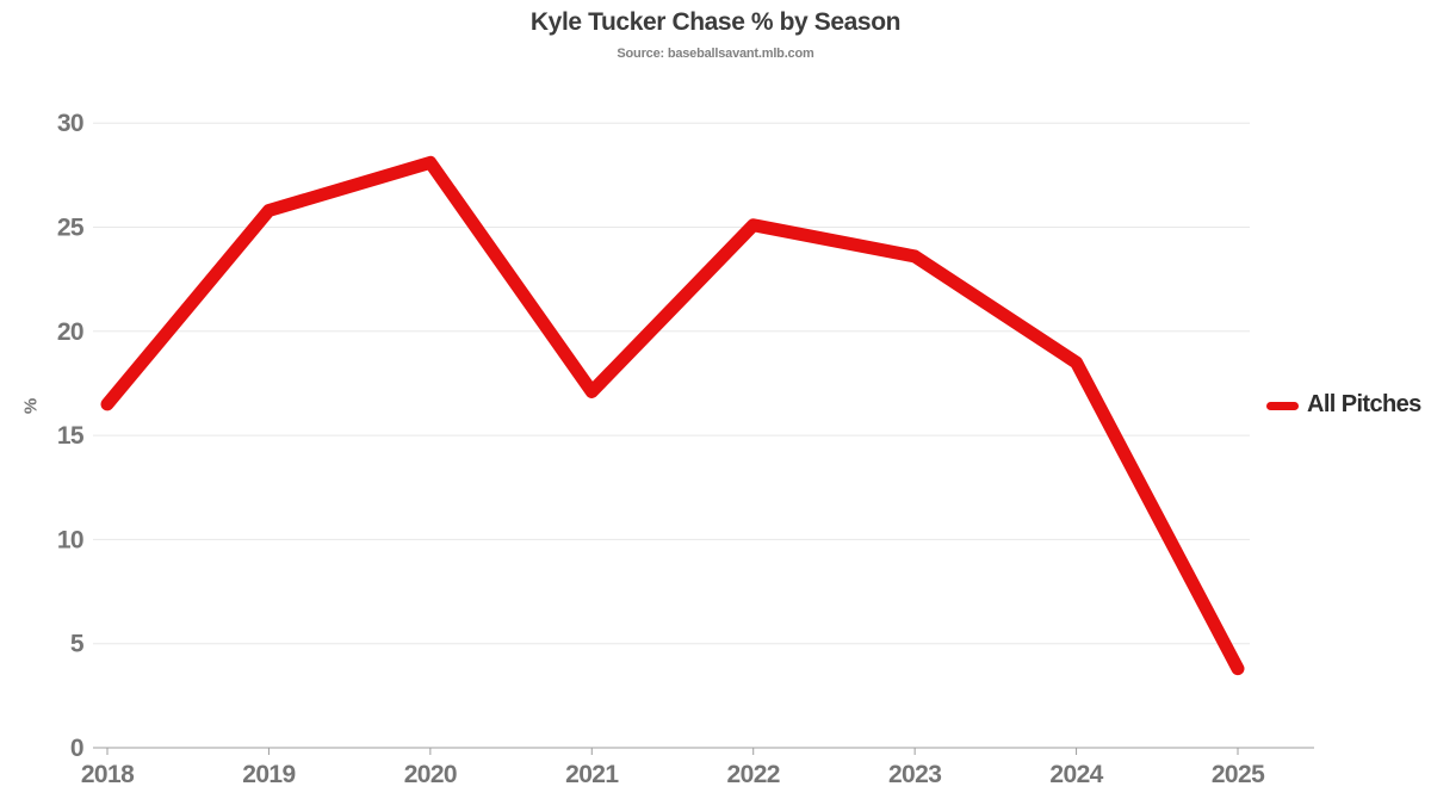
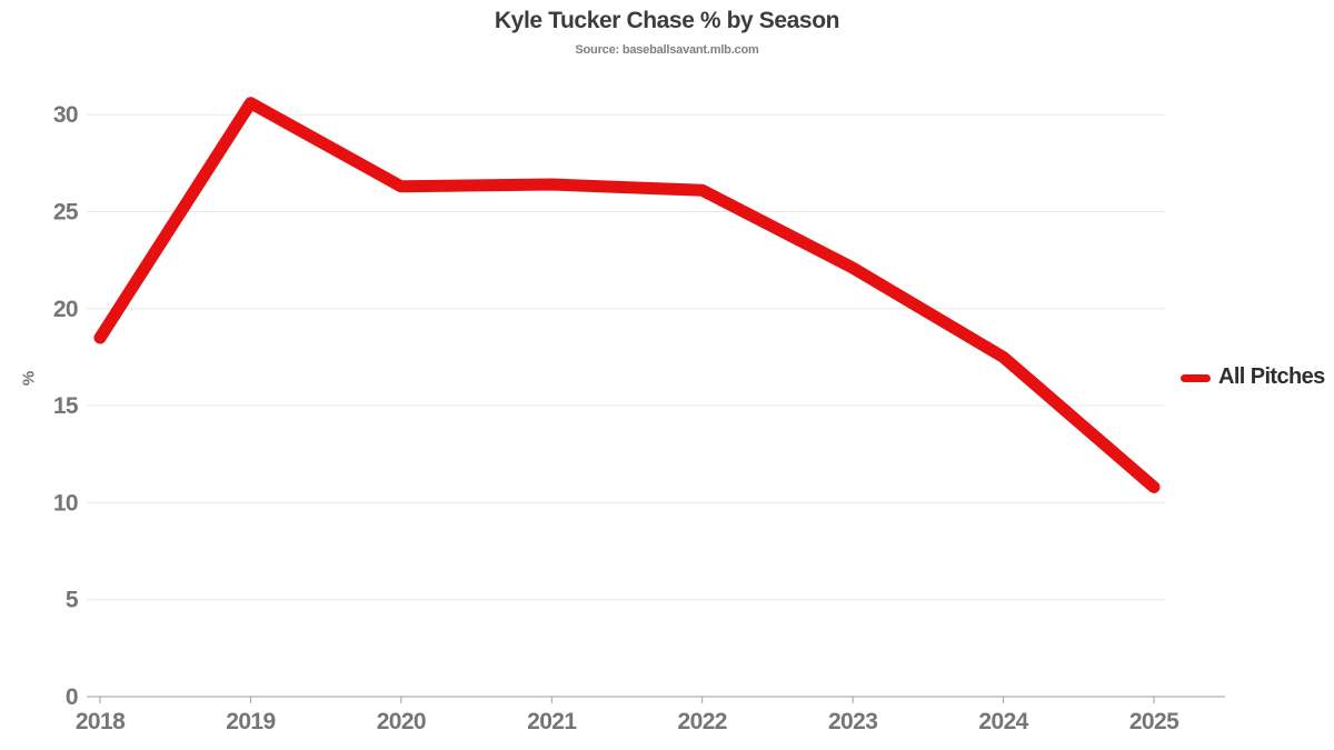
2018: 16.5 -> 18.5
2019: 25.8 -> 30.6
2020: 28.1 -> 26.3
2021: 17.1 -> 26.4
2022: 25.1 -> 26.1
2023: 23.6 -> 22.1
2024: 18.5 -> 17.5
2025: 3.8 -> 10.8
